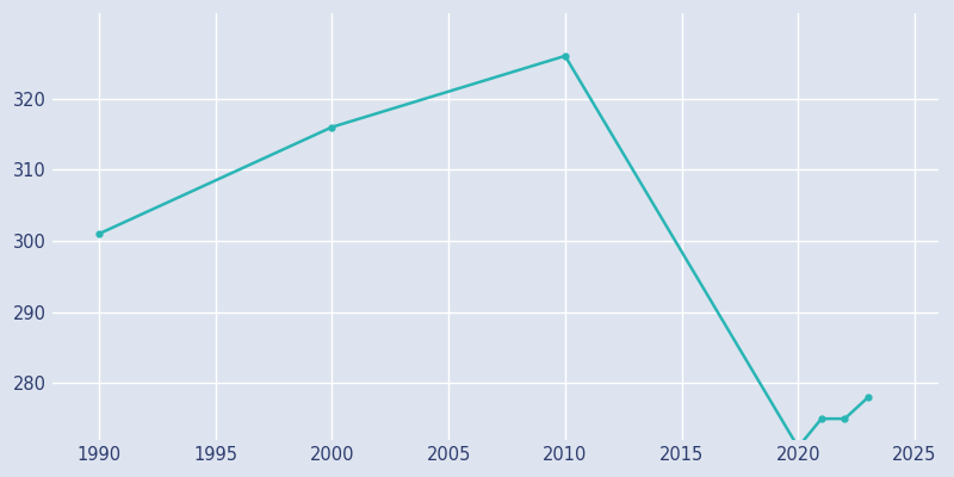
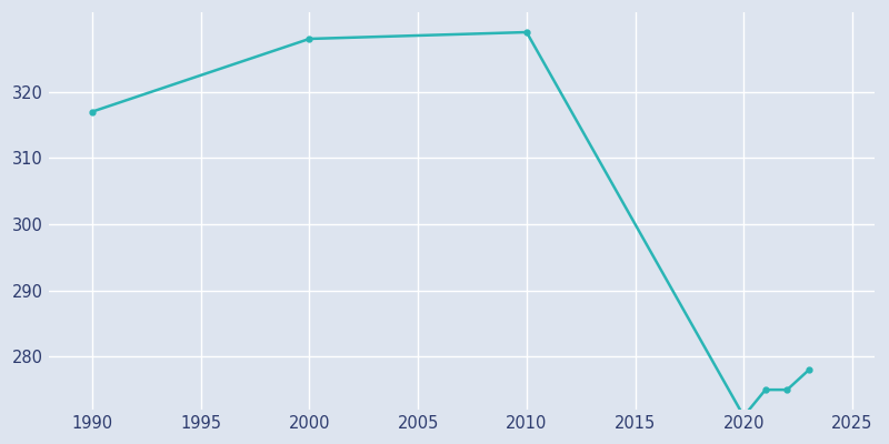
1990: 301 -> 317
2000: 316 -> 328
2010: 326 -> 329
